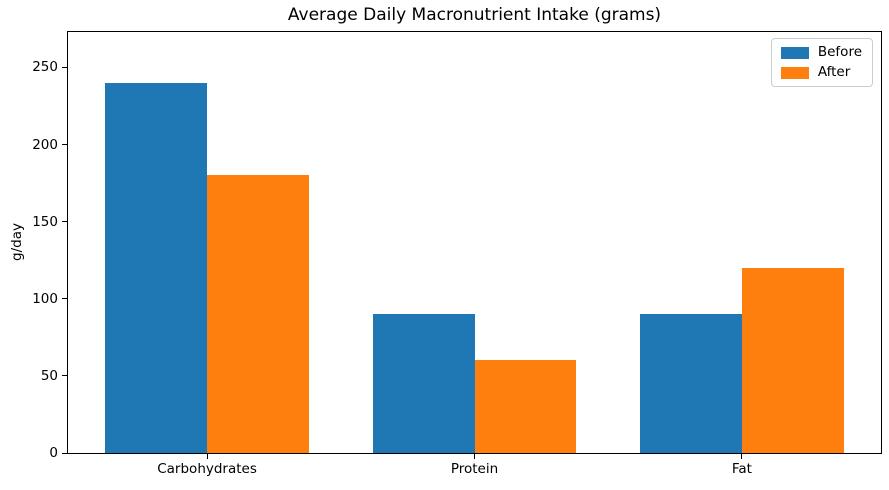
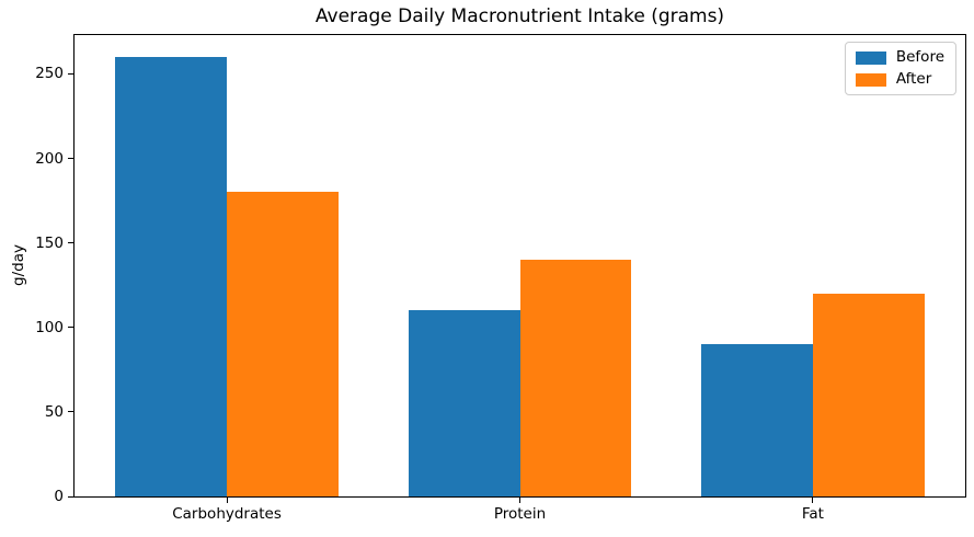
Before/Carbohydrates: 240 -> 260
Before/Protein: 90 -> 110
After/Protein: 60 -> 140
